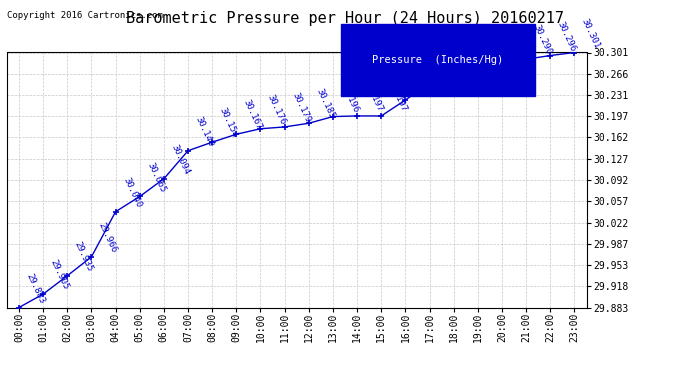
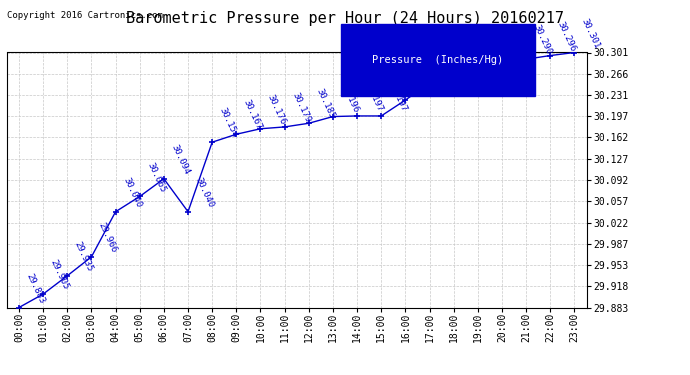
07:00: 30.140 -> 30.040
